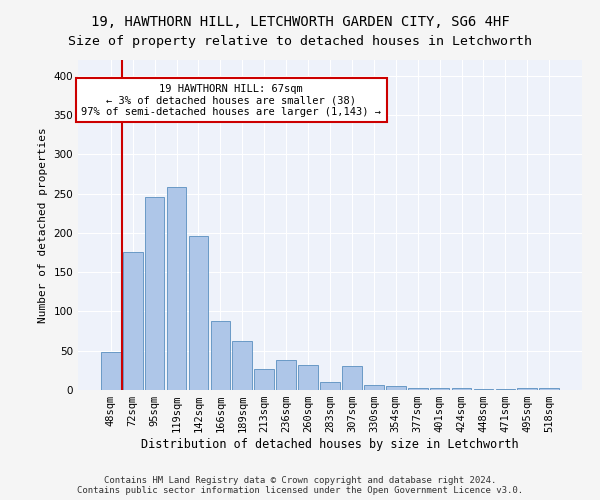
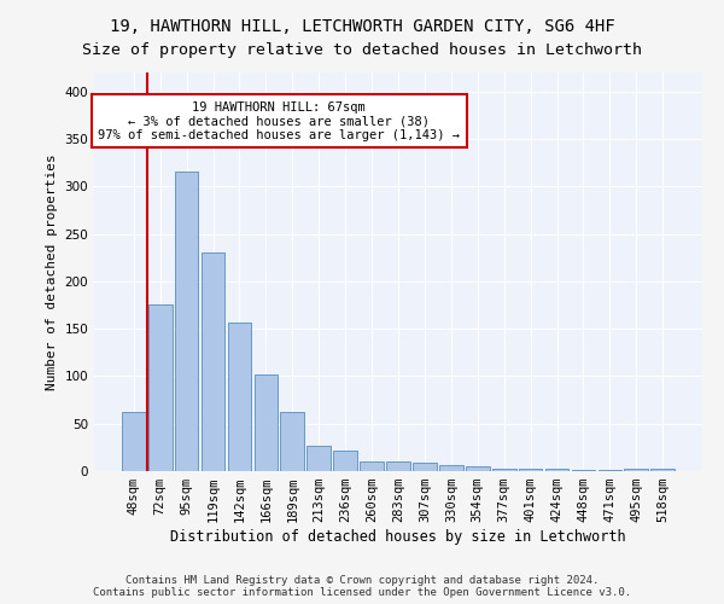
48sqm: 48 -> 63
95sqm: 246 -> 315
119sqm: 258 -> 230
142sqm: 196 -> 157
166sqm: 88 -> 102
236sqm: 38 -> 22
260sqm: 32 -> 10
307sqm: 30 -> 9
